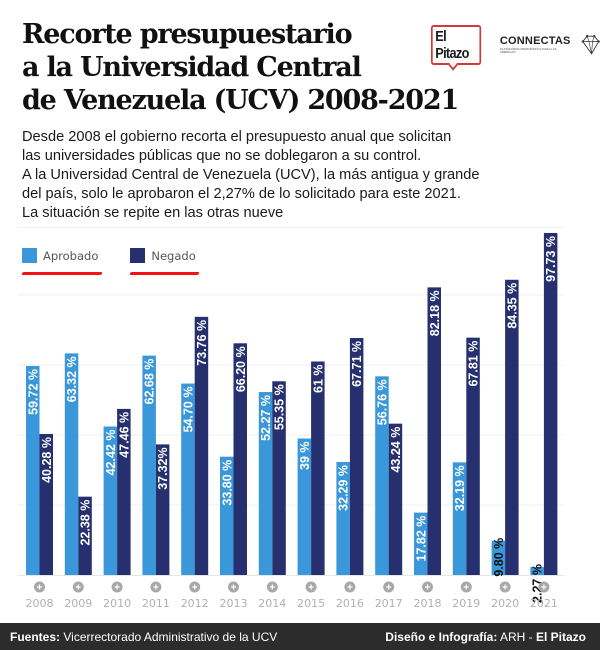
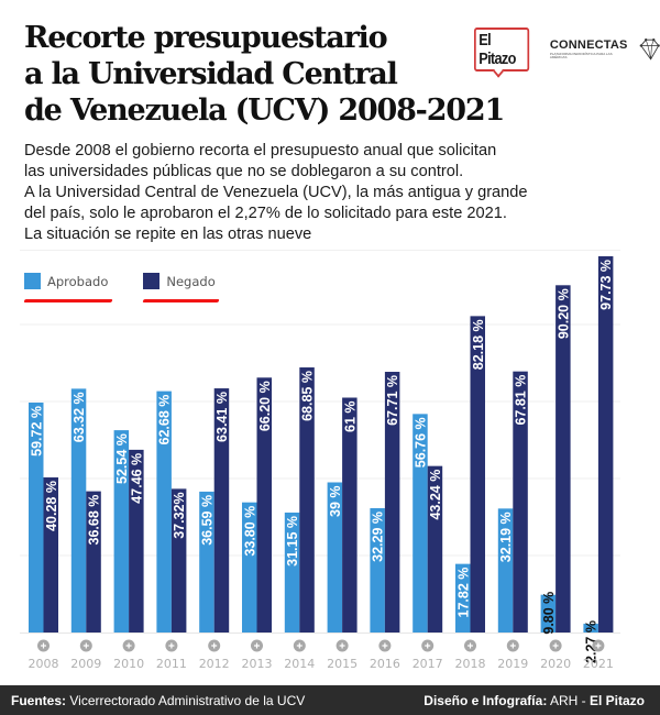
Negado/2009: 22.38 -> 36.68
Aprobado/2010: 42.42 -> 52.54
Aprobado/2012: 54.70 -> 36.59
Negado/2012: 73.76 -> 63.41
Aprobado/2014: 52.27 -> 31.15
Negado/2014: 55.35 -> 68.85
Negado/2020: 84.35 -> 90.20
